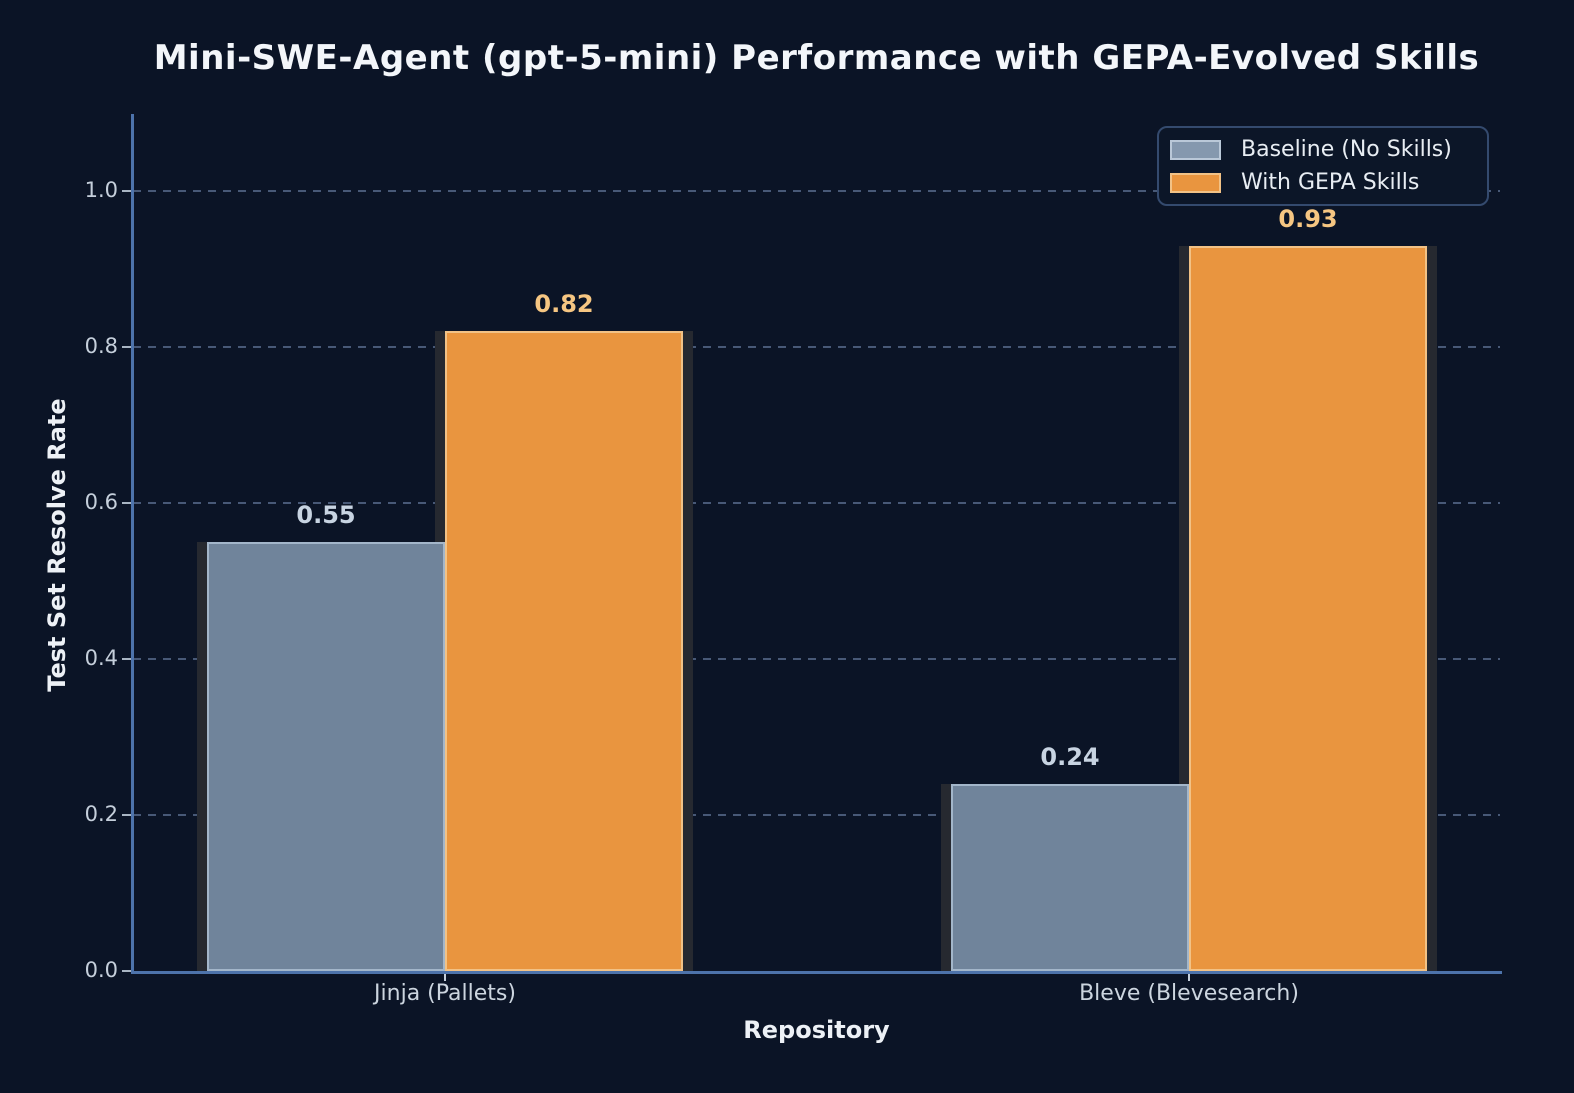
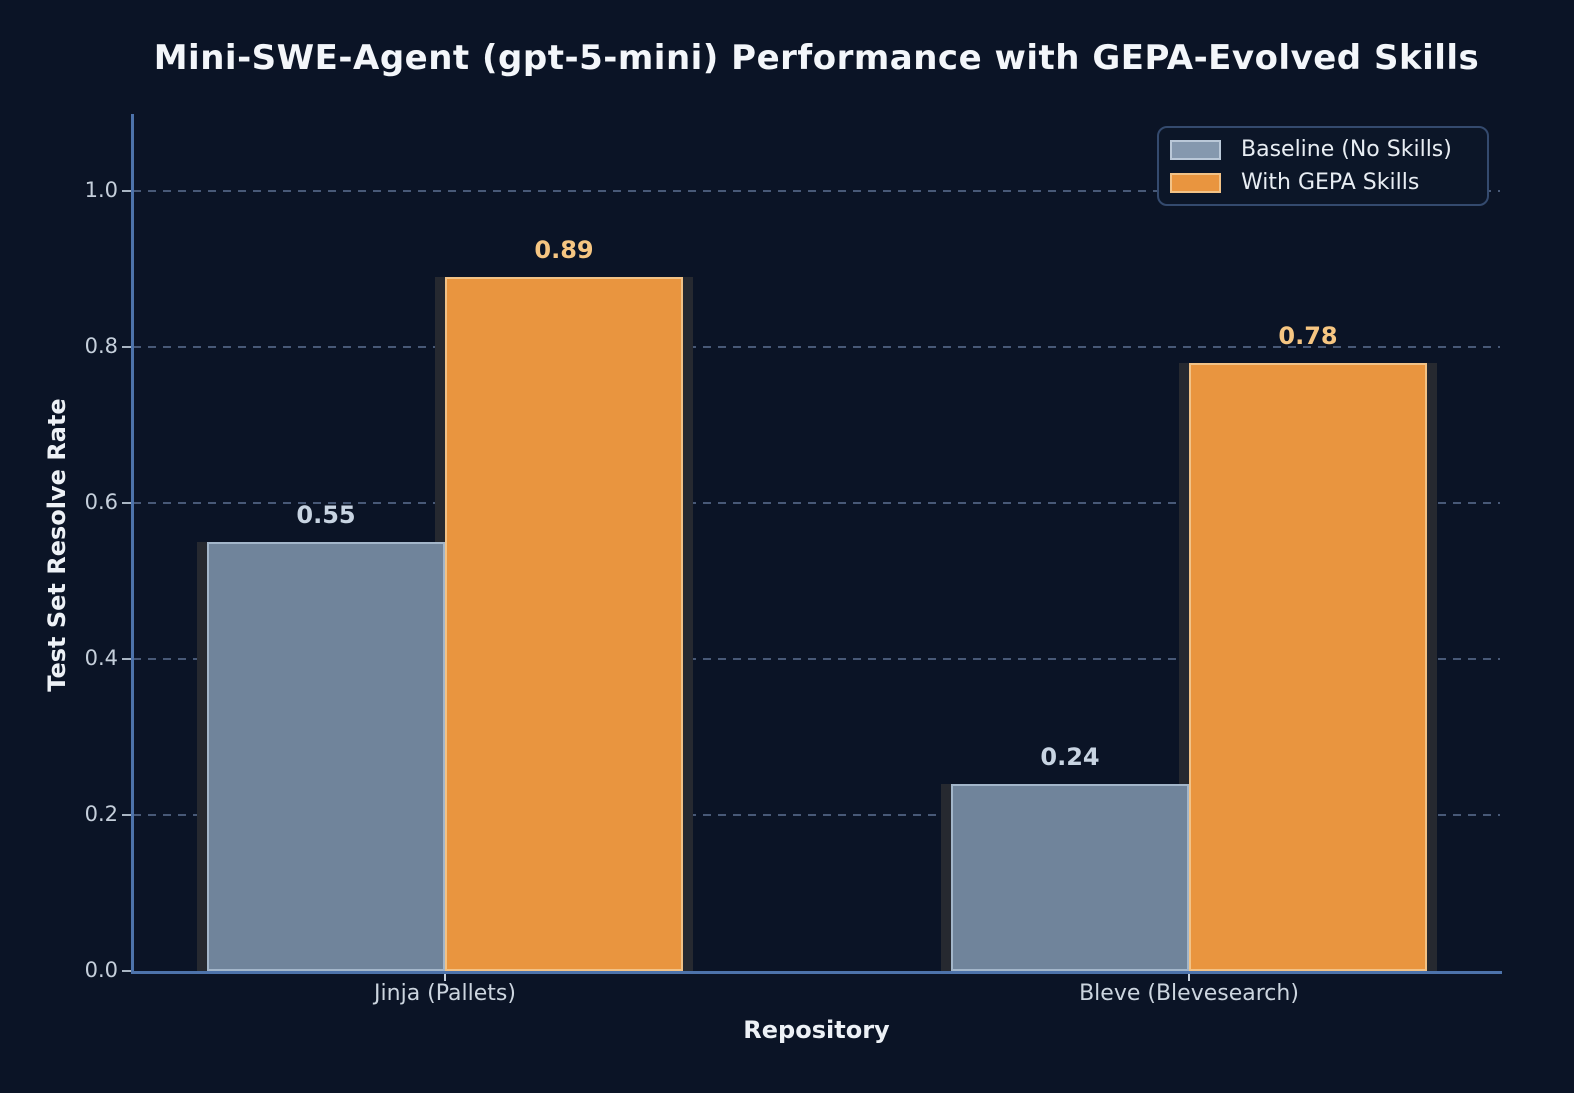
With GEPA Skills/Jinja (Pallets): 0.82 -> 0.89
With GEPA Skills/Bleve (Blevesearch): 0.93 -> 0.78
